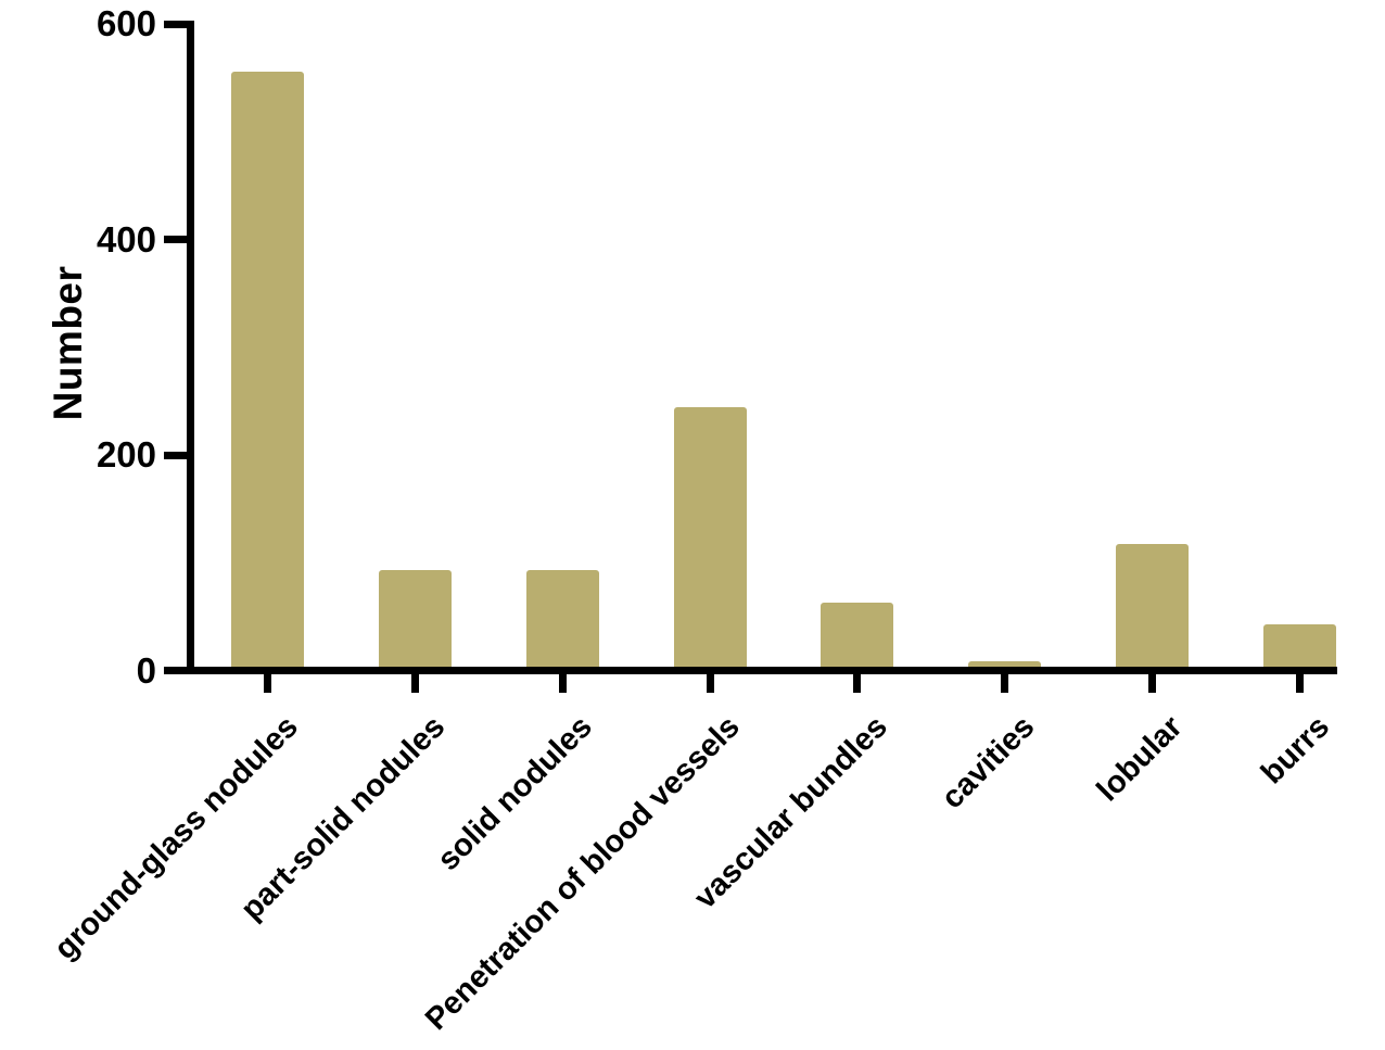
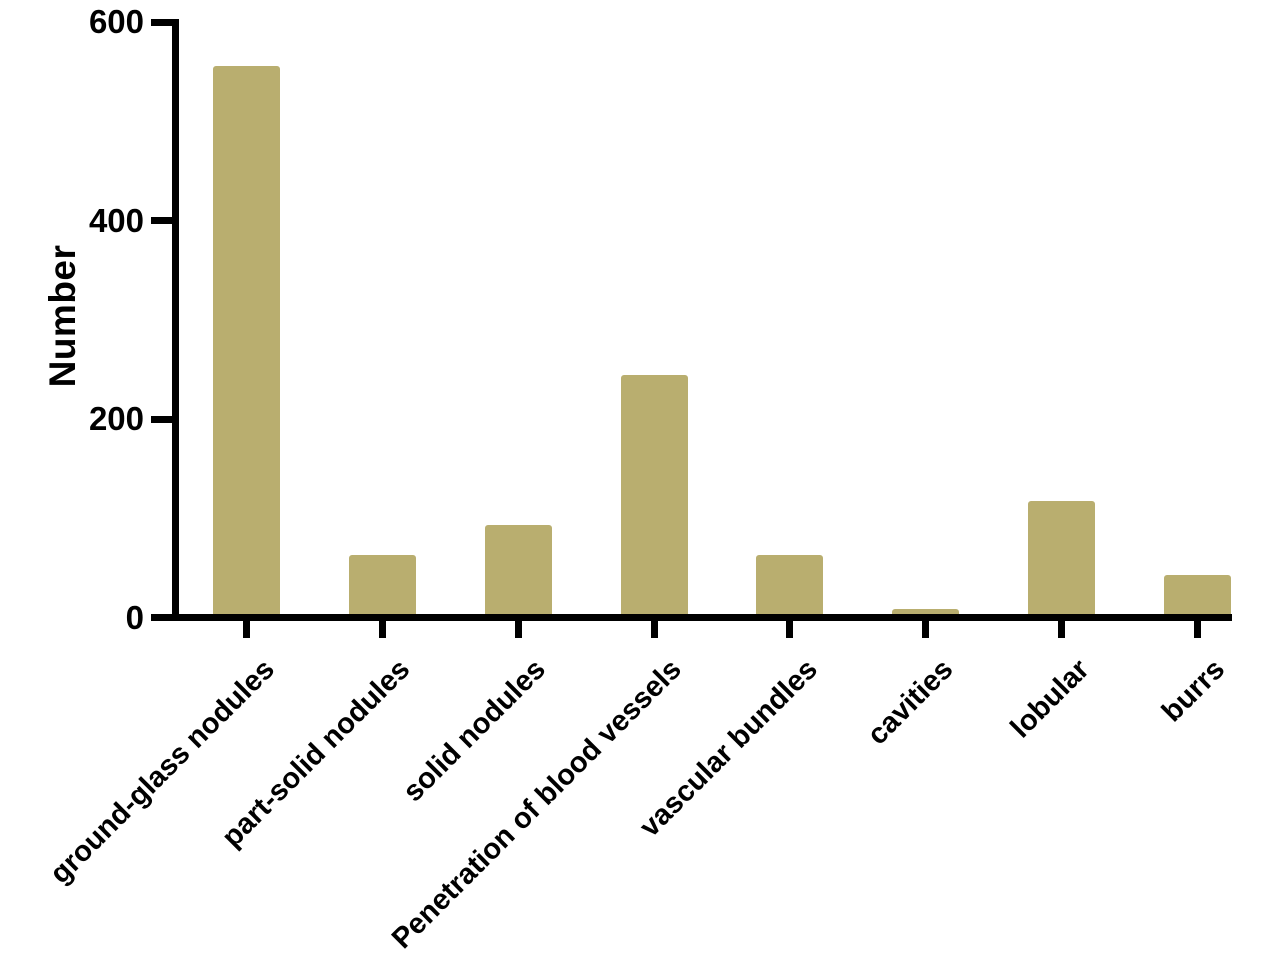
part-solid nodules: 90 -> 60
